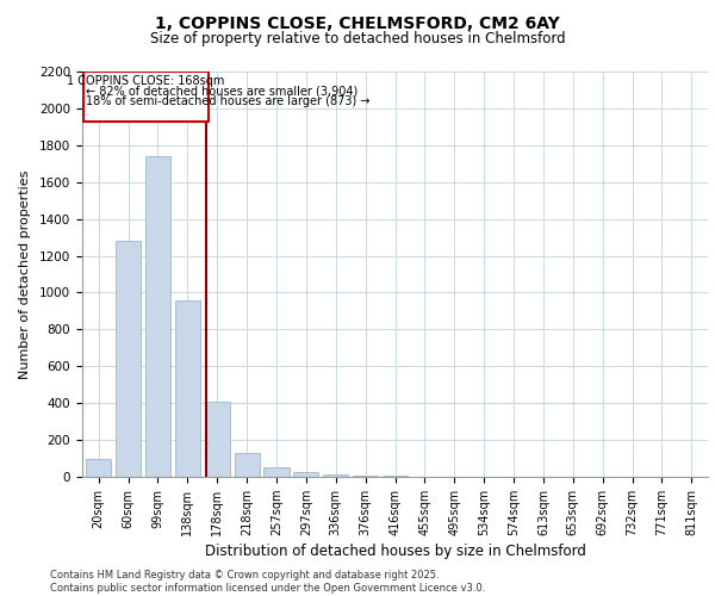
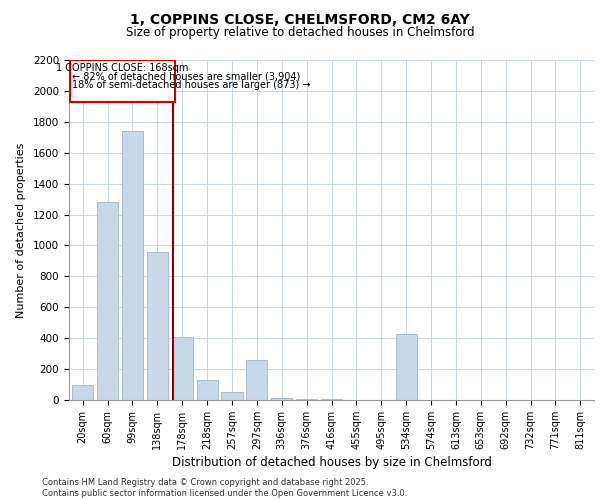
297sqm: 20 -> 260
534sqm: 0 -> 430
